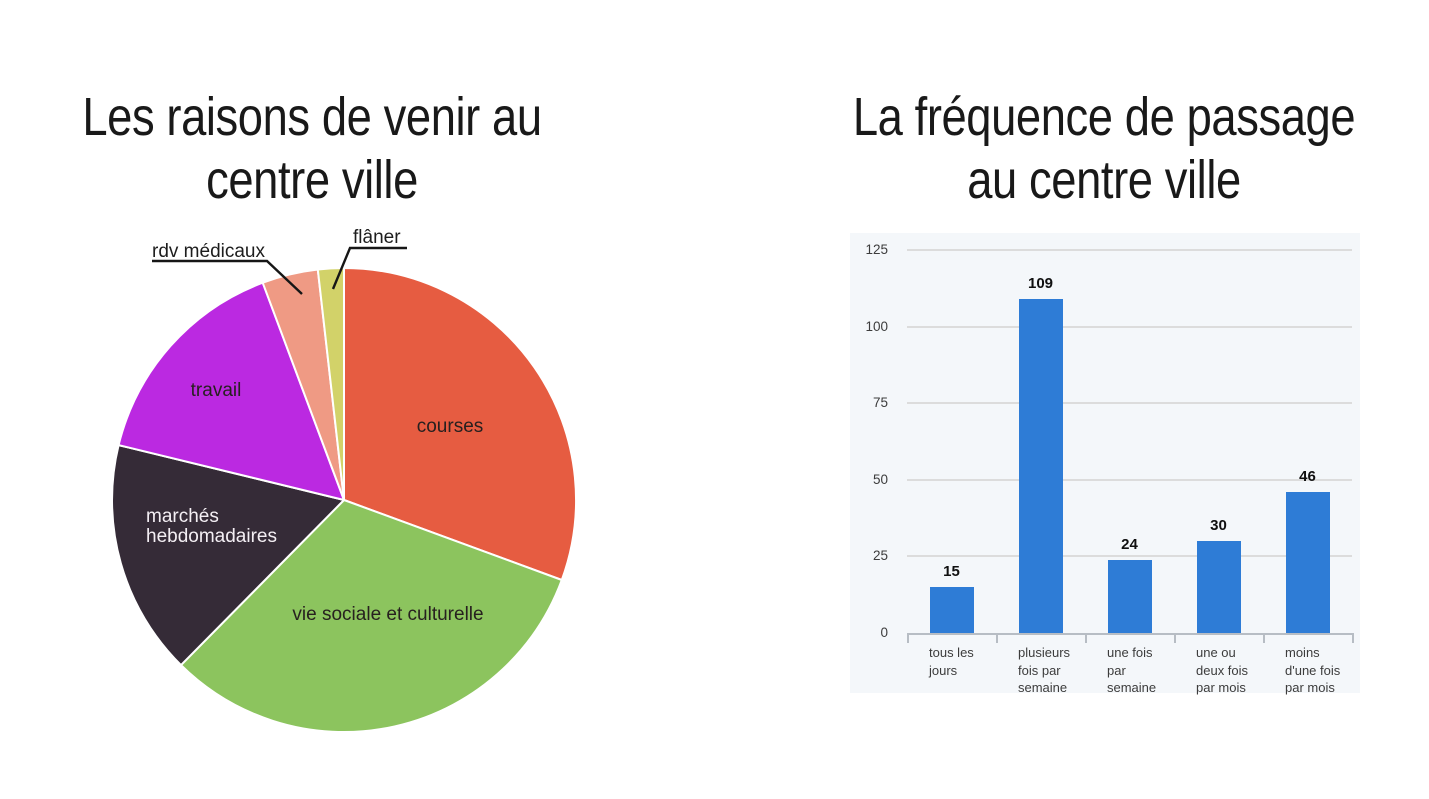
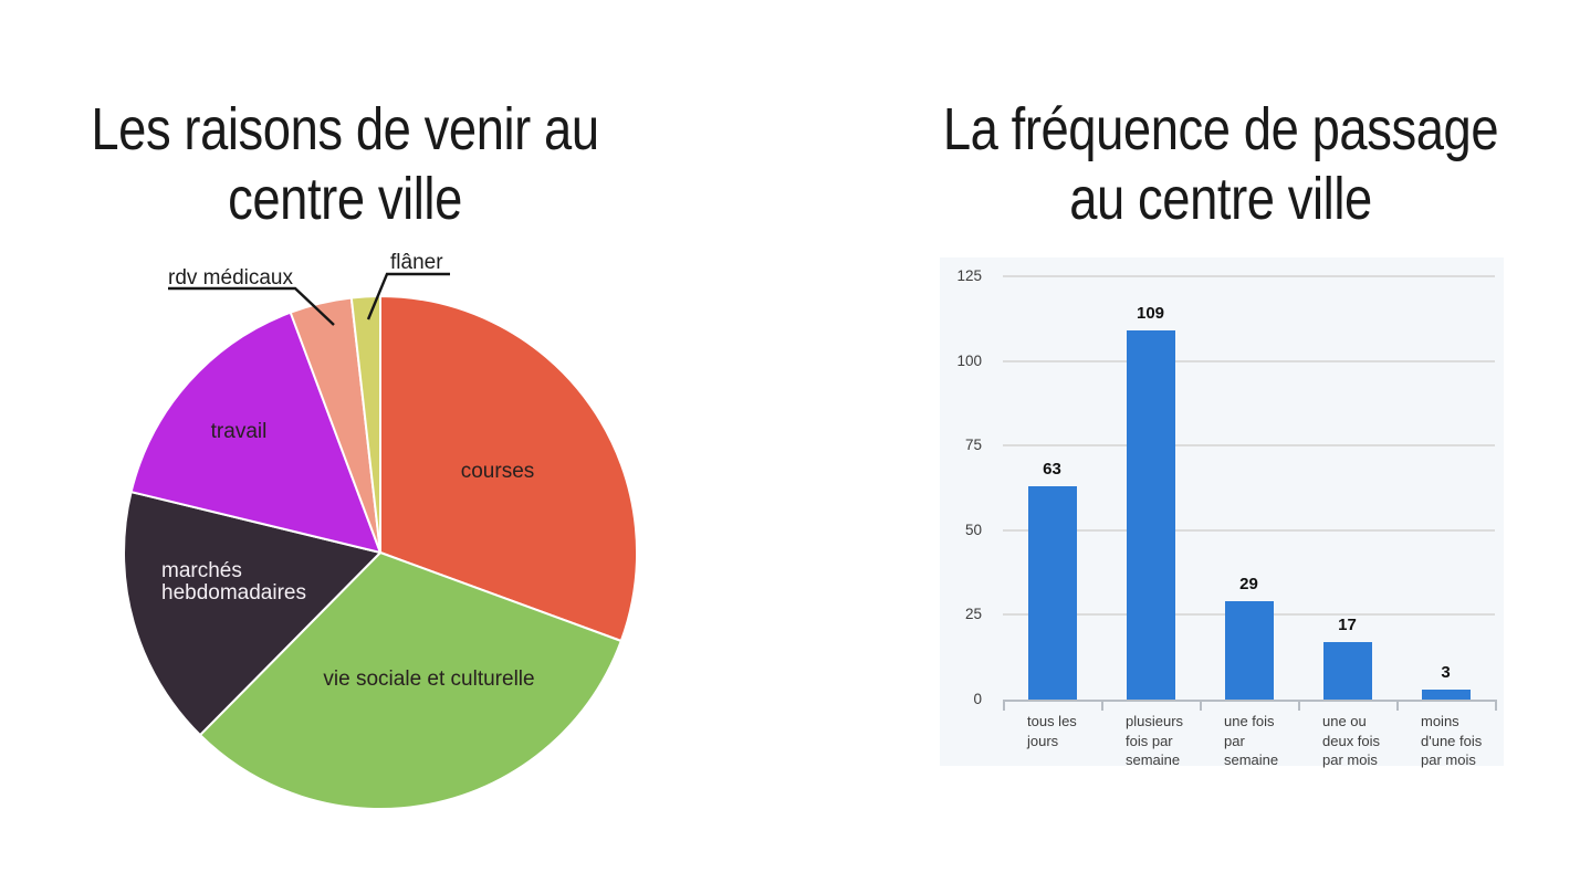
La fréquence de passage au centre ville/tous les jours: 15 -> 63
La fréquence de passage au centre ville/une fois par semaine: 24 -> 29
La fréquence de passage au centre ville/une ou deux fois par mois: 30 -> 17
La fréquence de passage au centre ville/moins d'une fois par mois: 46 -> 3
